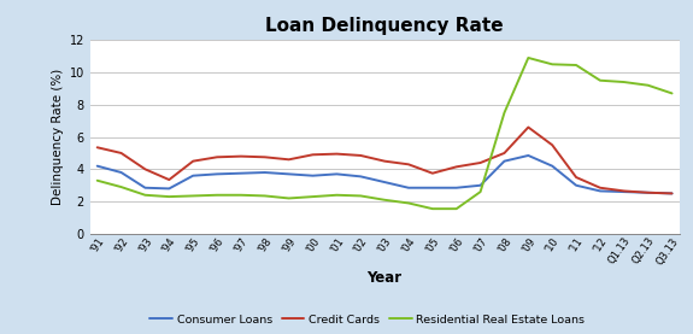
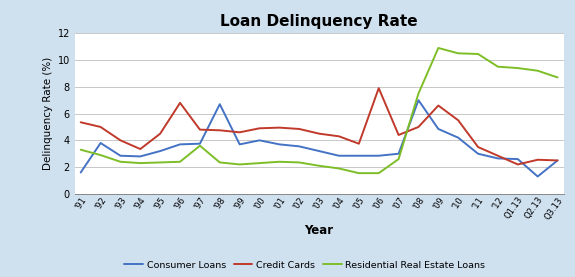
Consumer Loans/'91: 4.2 -> 1.6
Consumer Loans/'95: 3.6 -> 3.2
Credit Cards/'96: 4.8 -> 6.8
Residential Real Estate Loans/'97: 2.4 -> 3.6
Consumer Loans/'98: 3.8 -> 6.7
Consumer Loans/'00: 3.6 -> 4.0
Credit Cards/'06: 4.2 -> 7.9
Consumer Loans/'08: 4.5 -> 7.0
Credit Cards/Q1.13: 2.6 -> 2.2
Consumer Loans/Q2.13: 2.5 -> 1.3
